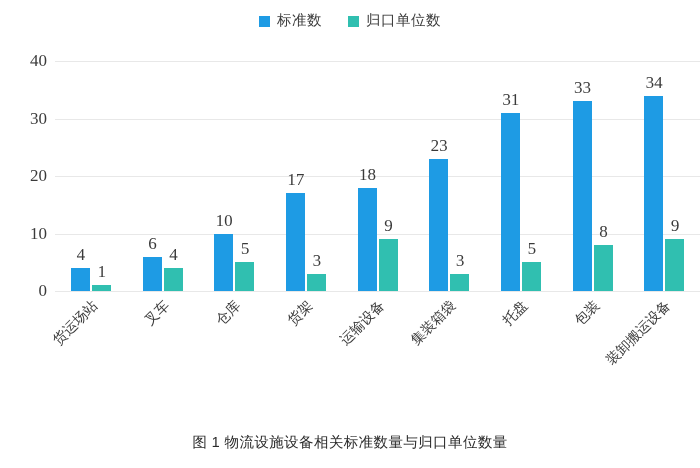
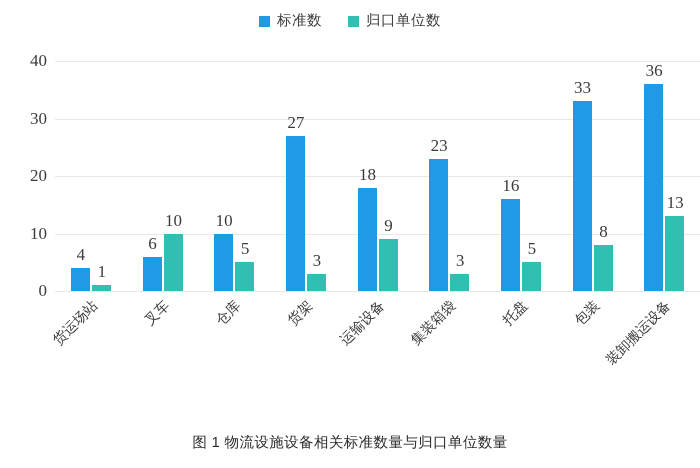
归口单位数/叉车: 4 -> 10
标准数/货架: 17 -> 27
标准数/托盘: 31 -> 16
标准数/装卸搬运设备: 34 -> 36
归口单位数/装卸搬运设备: 9 -> 13
